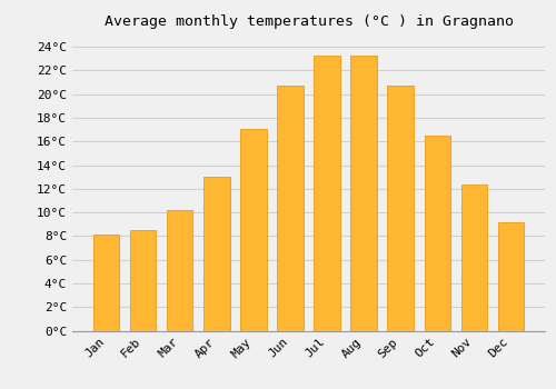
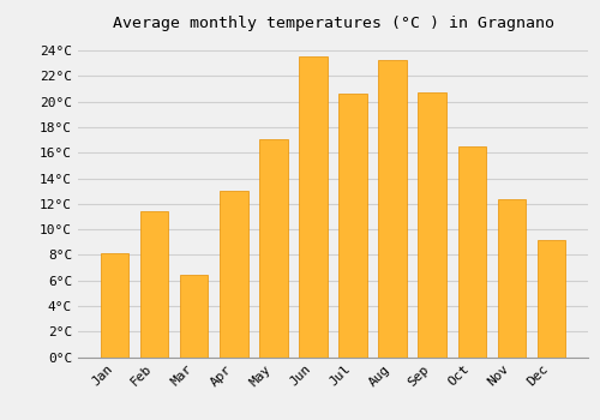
Feb: 8.5°C -> 11.4°C
Mar: 10.2°C -> 6.4°C
Jun: 20.7°C -> 23.5°C
Jul: 23.3°C -> 20.6°C
